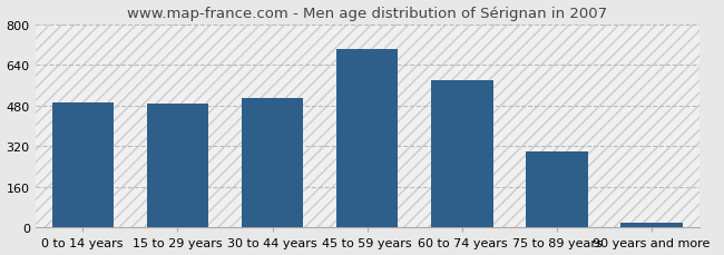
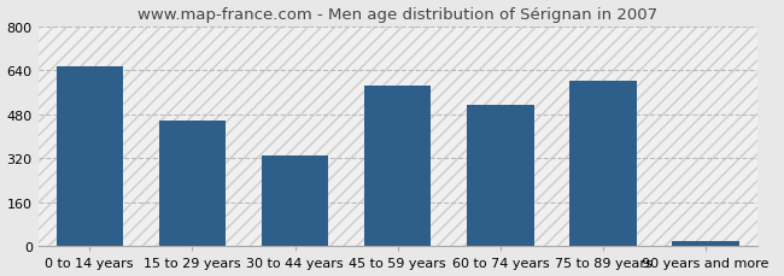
0 to 14 years: 490 -> 655
15 to 29 years: 487 -> 455
30 to 44 years: 510 -> 330
45 to 59 years: 700 -> 585
60 to 74 years: 580 -> 515
75 to 89 years: 300 -> 600
